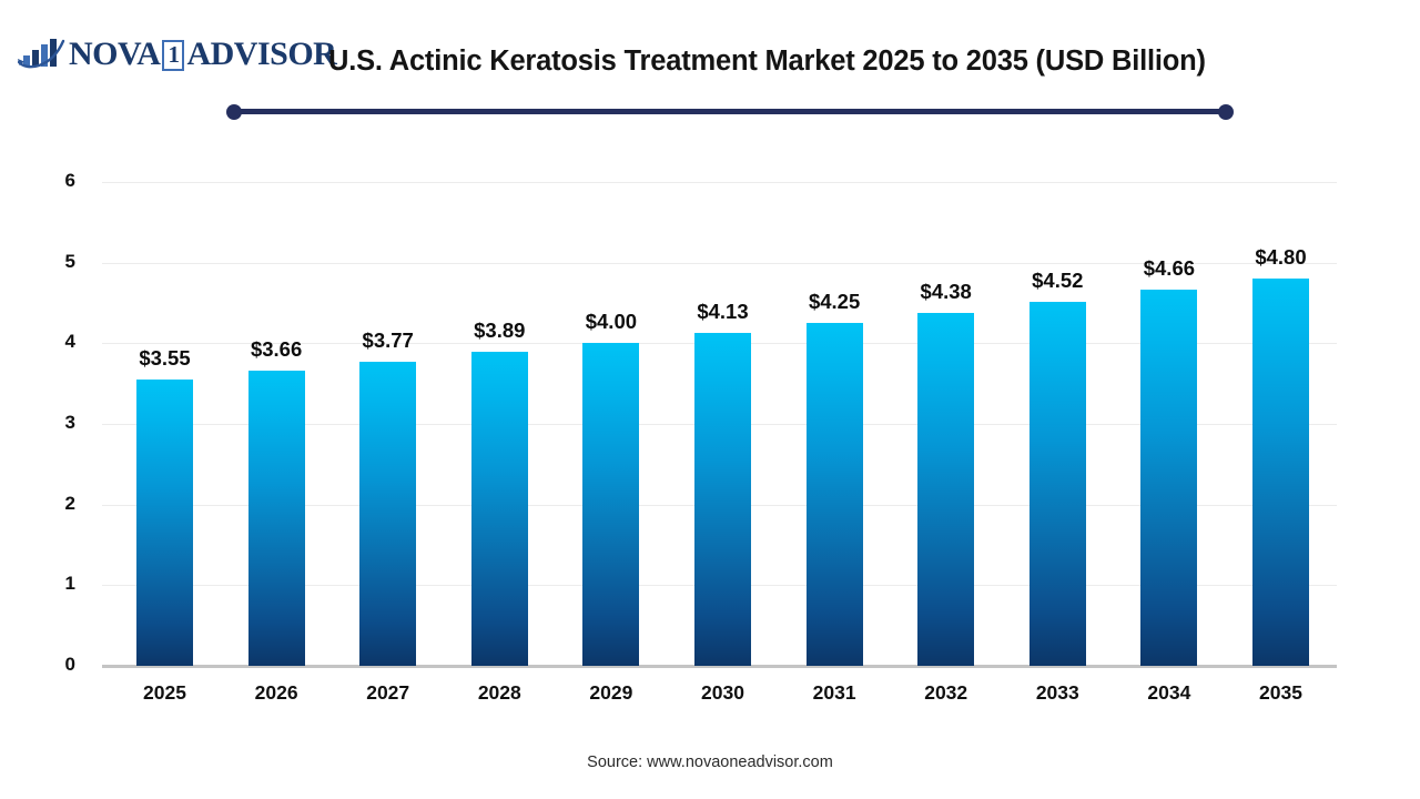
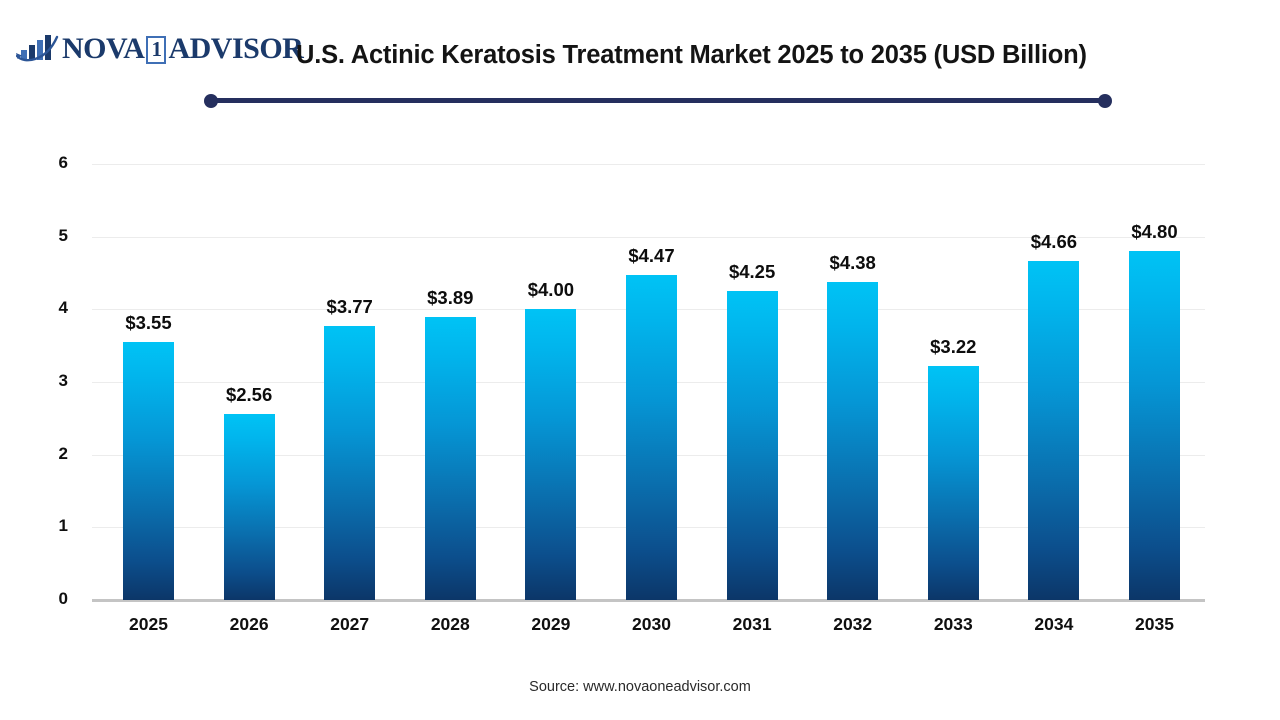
2026: $3.66 -> $2.56
2030: $4.13 -> $4.47
2033: $4.52 -> $3.22
